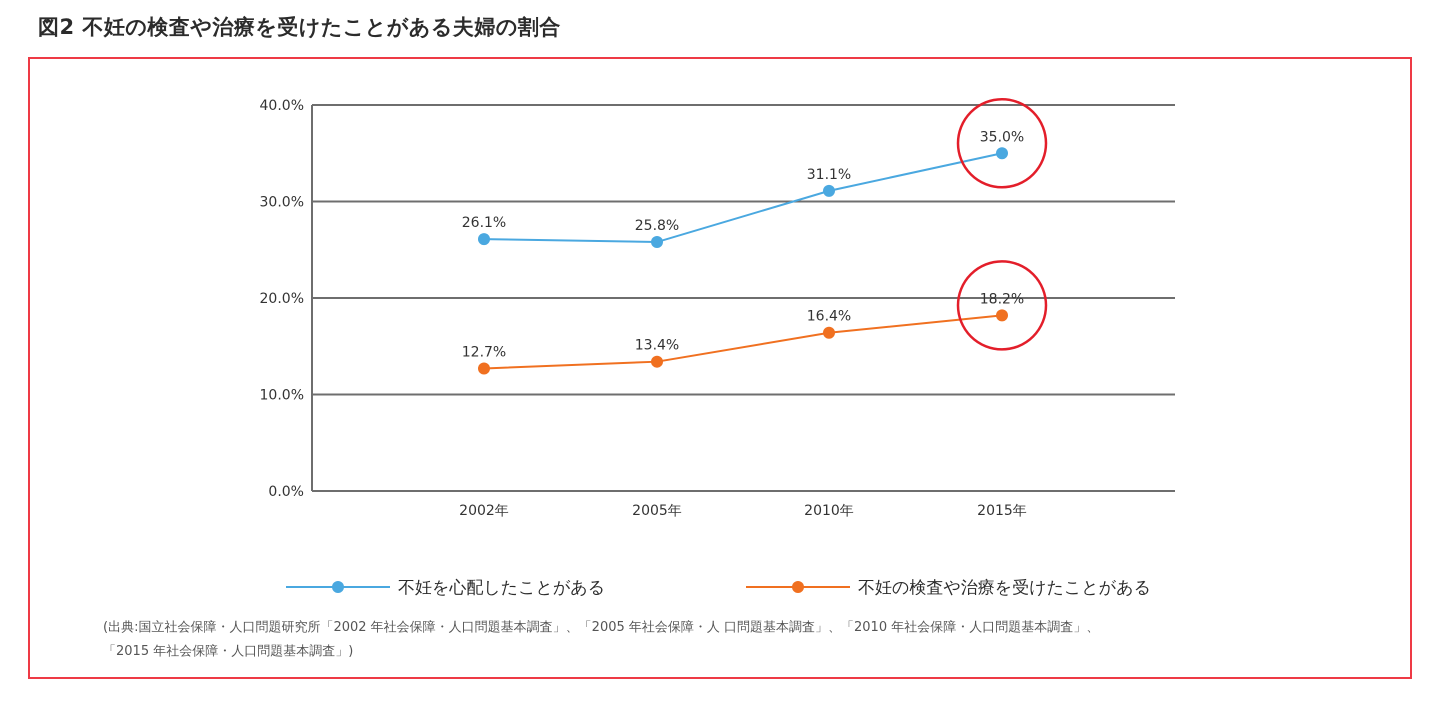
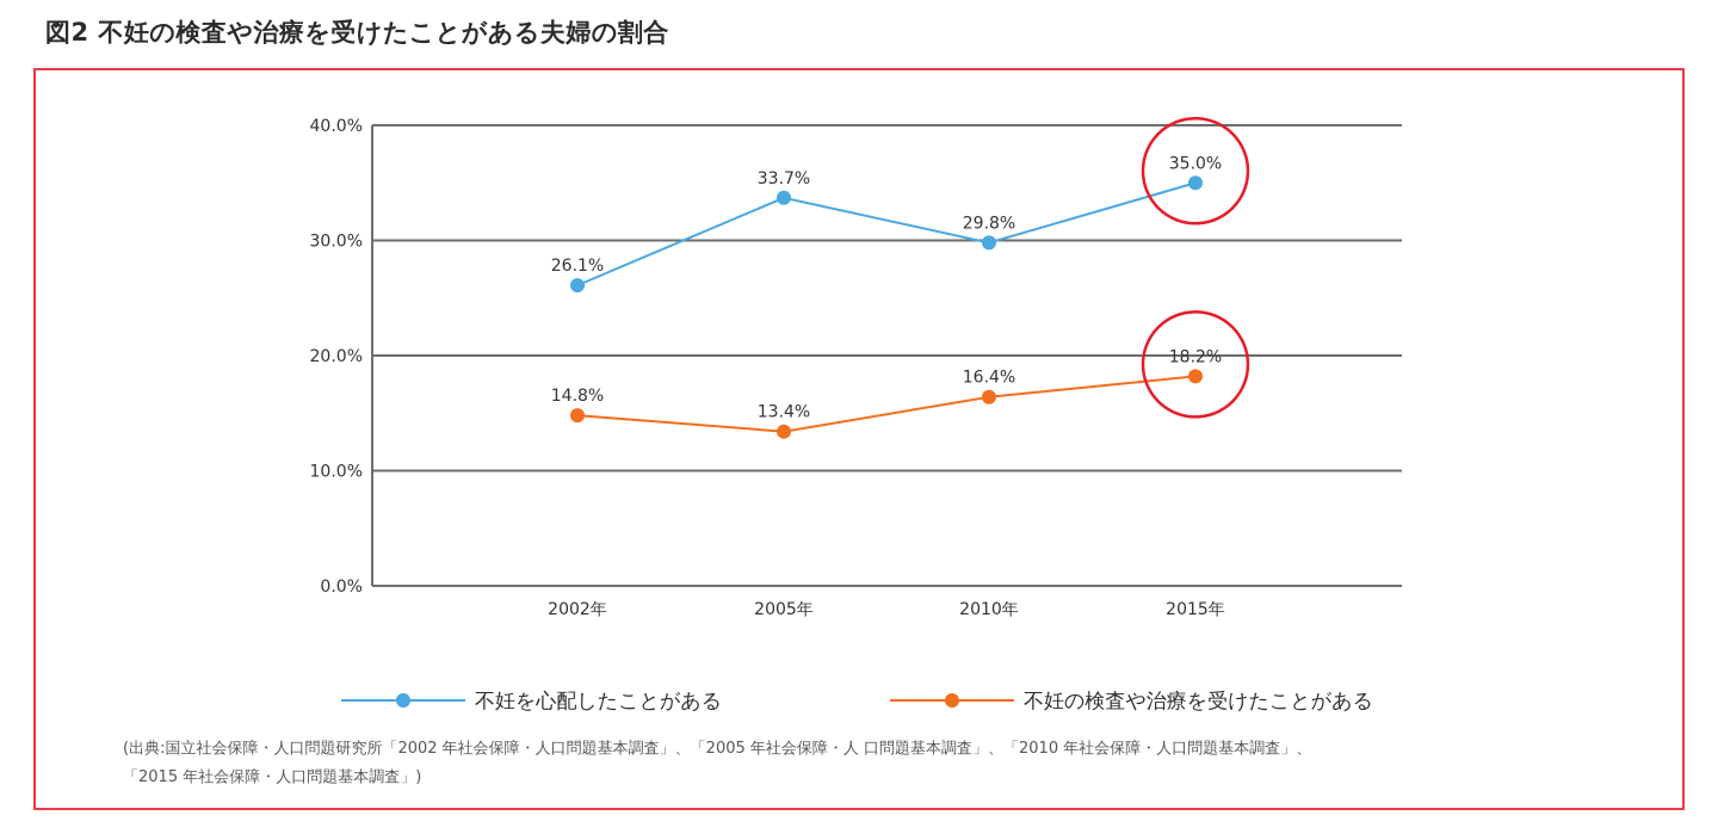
不妊の検査や治療を受けたことがある/2002年: 12.7% -> 14.8%
不妊を心配したことがある/2005年: 25.8% -> 33.7%
不妊を心配したことがある/2010年: 31.1% -> 29.8%
